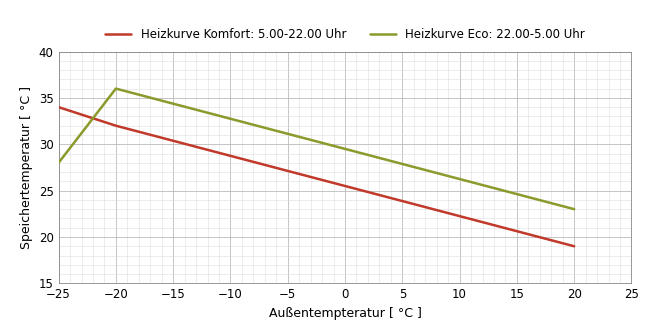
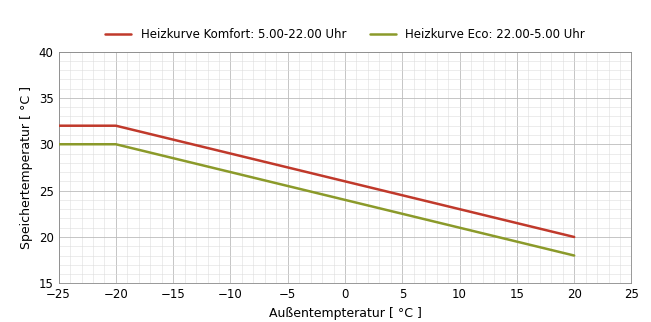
Heizkurve Komfort: 5.00-22.00 Uhr/−25: 34 -> 32
Heizkurve Eco: 22.00-5.00 Uhr/−25: 28 -> 30
Heizkurve Eco: 22.00-5.00 Uhr/−20: 36 -> 30
Heizkurve Komfort: 5.00-22.00 Uhr/20: 19 -> 20
Heizkurve Eco: 22.00-5.00 Uhr/20: 23 -> 18
